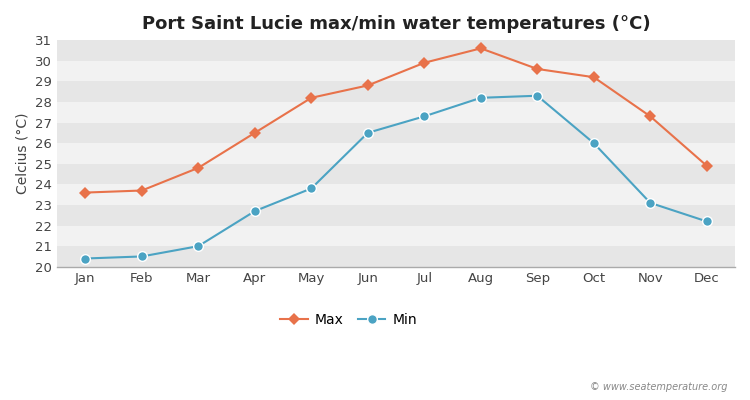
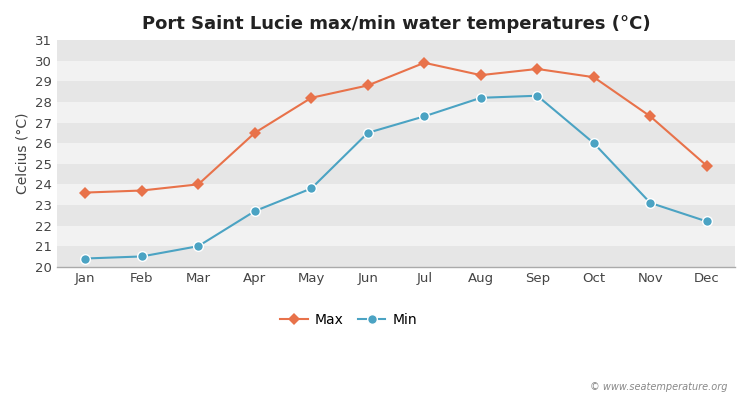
Max/Mar: 24.8 -> 24.0
Max/Aug: 30.6 -> 29.3
